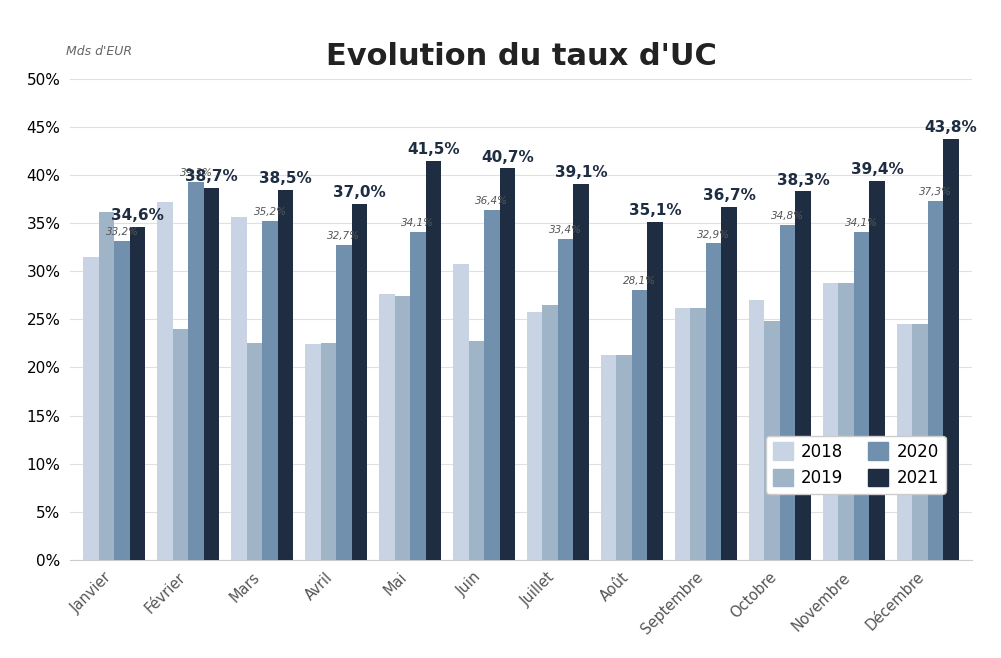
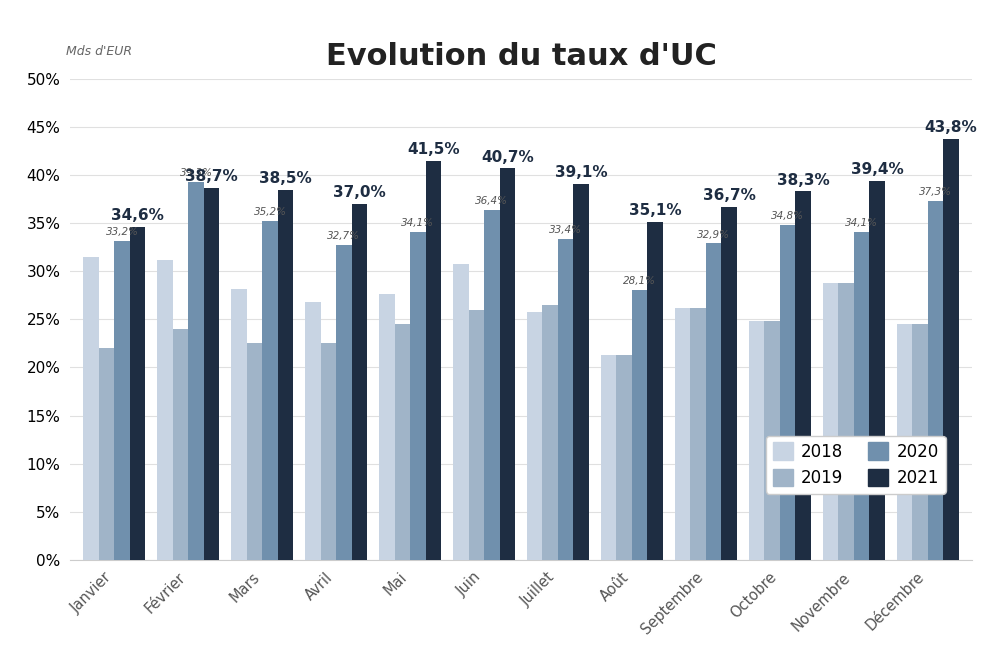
2019/Janvier: 36.2% -> 22.0%
2018/Février: 37.2% -> 31.2%
2018/Mars: 35.6% -> 28.2%
2018/Avril: 22.4% -> 26.8%
2019/Mai: 27.4% -> 24.5%
2019/Juin: 22.8% -> 26.0%
2018/Octobre: 27.0% -> 24.8%
